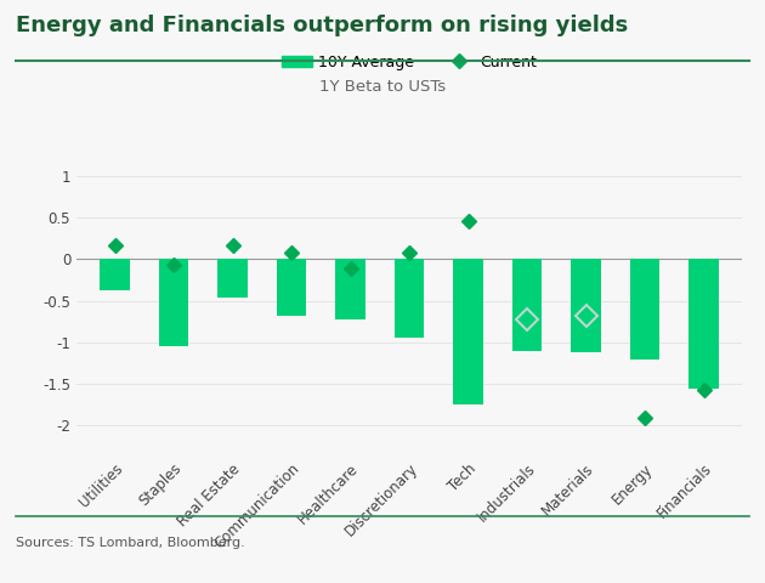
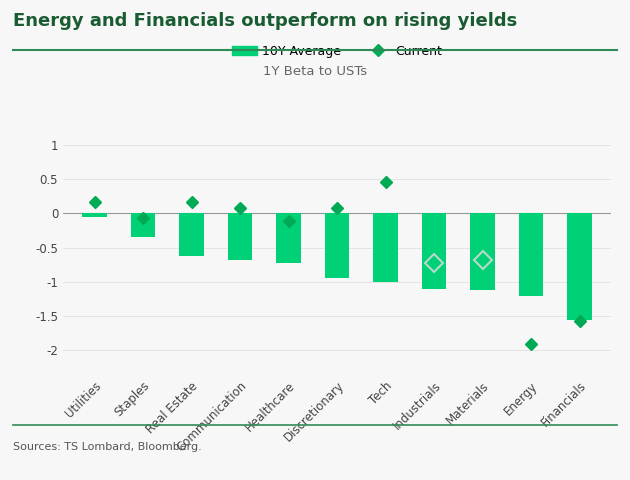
Utilities: -0.38 -> -0.05
Staples: -1.04 -> -0.35
Real Estate: -0.46 -> -0.62
Tech: -1.74 -> -1.00
